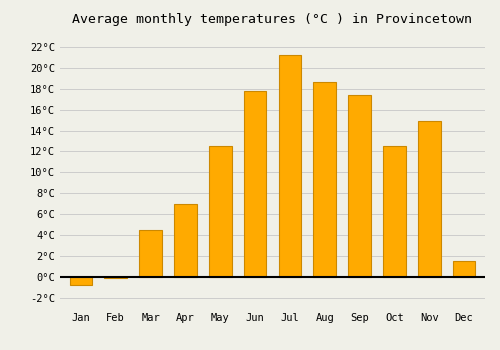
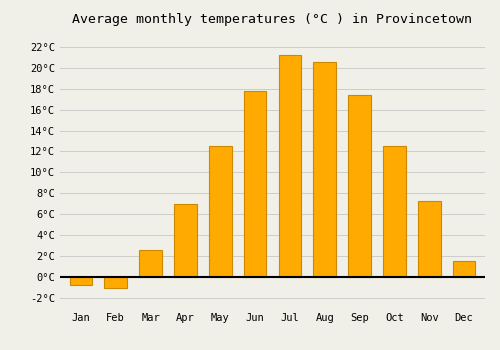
Feb: -0.1°C -> -1.1°C
Mar: 4.5°C -> 2.6°C
Aug: 18.7°C -> 20.6°C
Nov: 14.9°C -> 7.3°C
